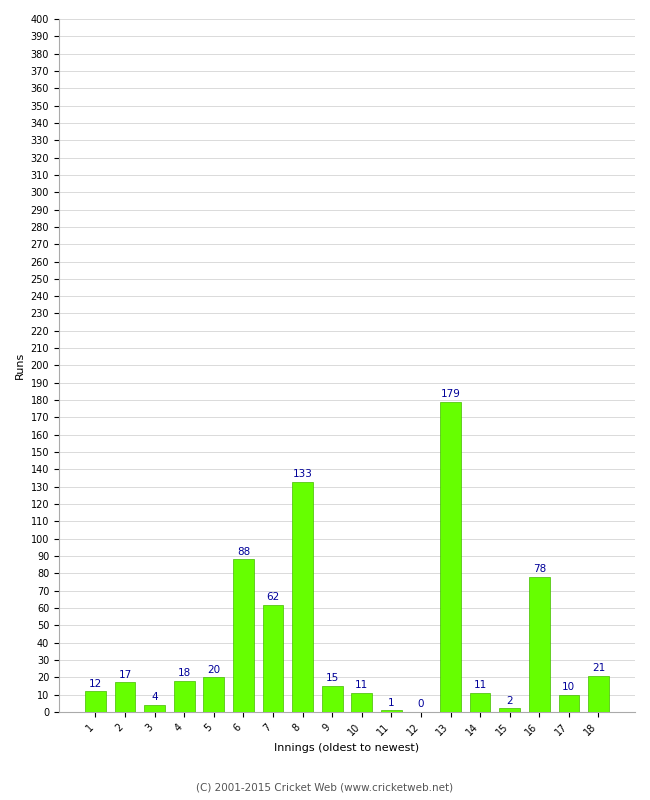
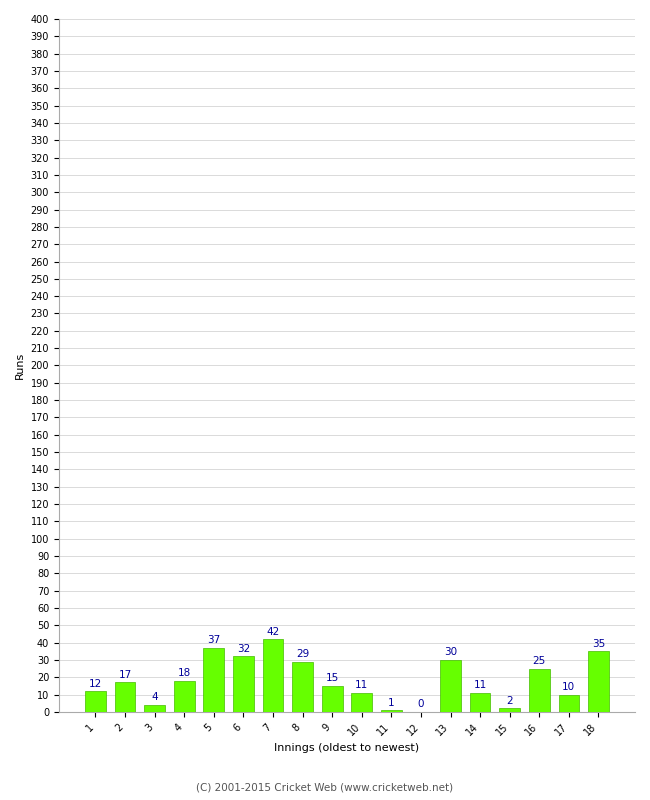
5: 20 -> 37
6: 88 -> 32
7: 62 -> 42
8: 133 -> 29
13: 179 -> 30
16: 78 -> 25
18: 21 -> 35
